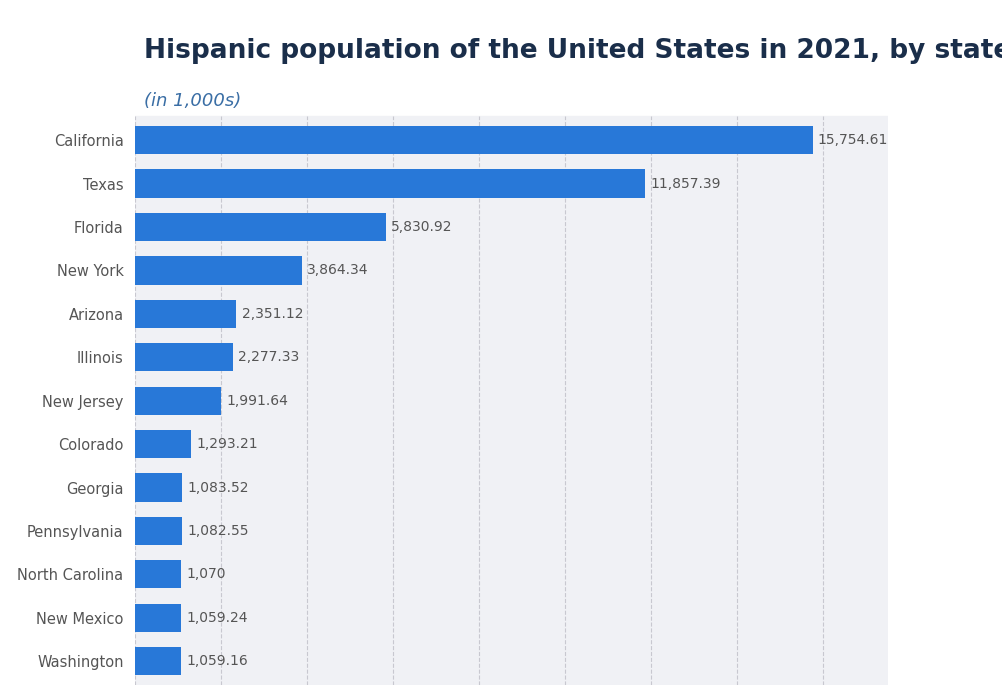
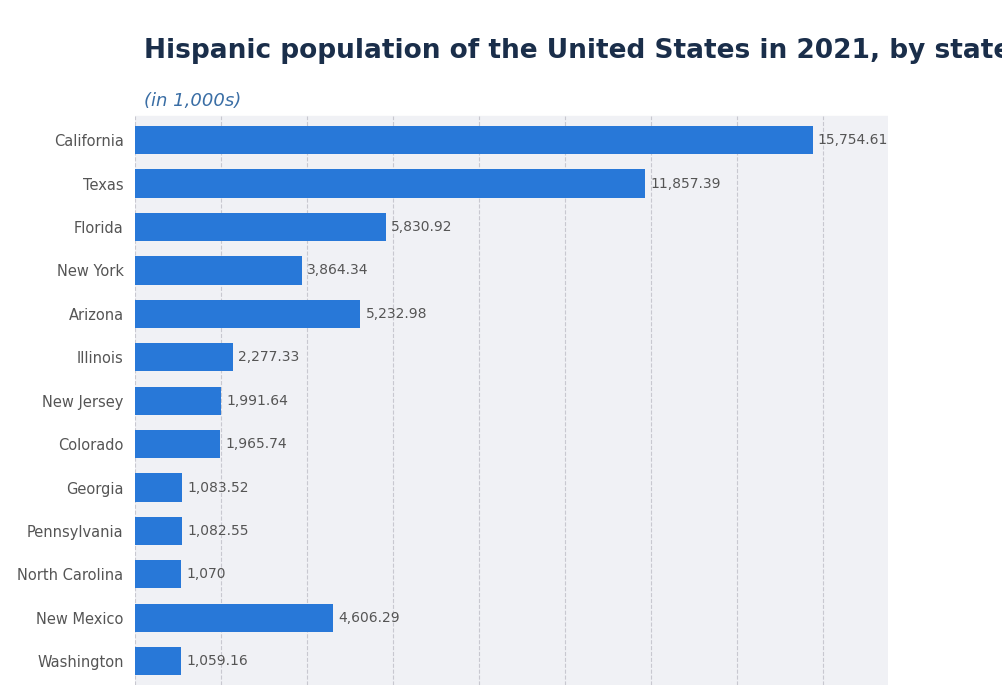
Arizona: 2,351.12 -> 5,232.98
Colorado: 1,293.21 -> 1,965.74
New Mexico: 1,059.24 -> 4,606.29
